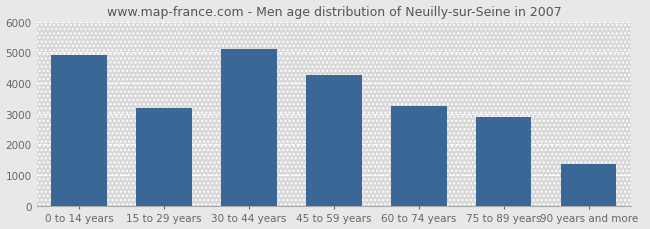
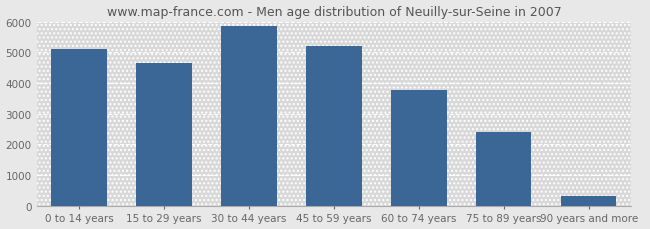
0 to 14 years: 4900 -> 5100
15 to 29 years: 3200 -> 4650
30 to 44 years: 5100 -> 5850
45 to 59 years: 4250 -> 5200
60 to 74 years: 3250 -> 3780
75 to 89 years: 2900 -> 2400
90 years and more: 1350 -> 310
